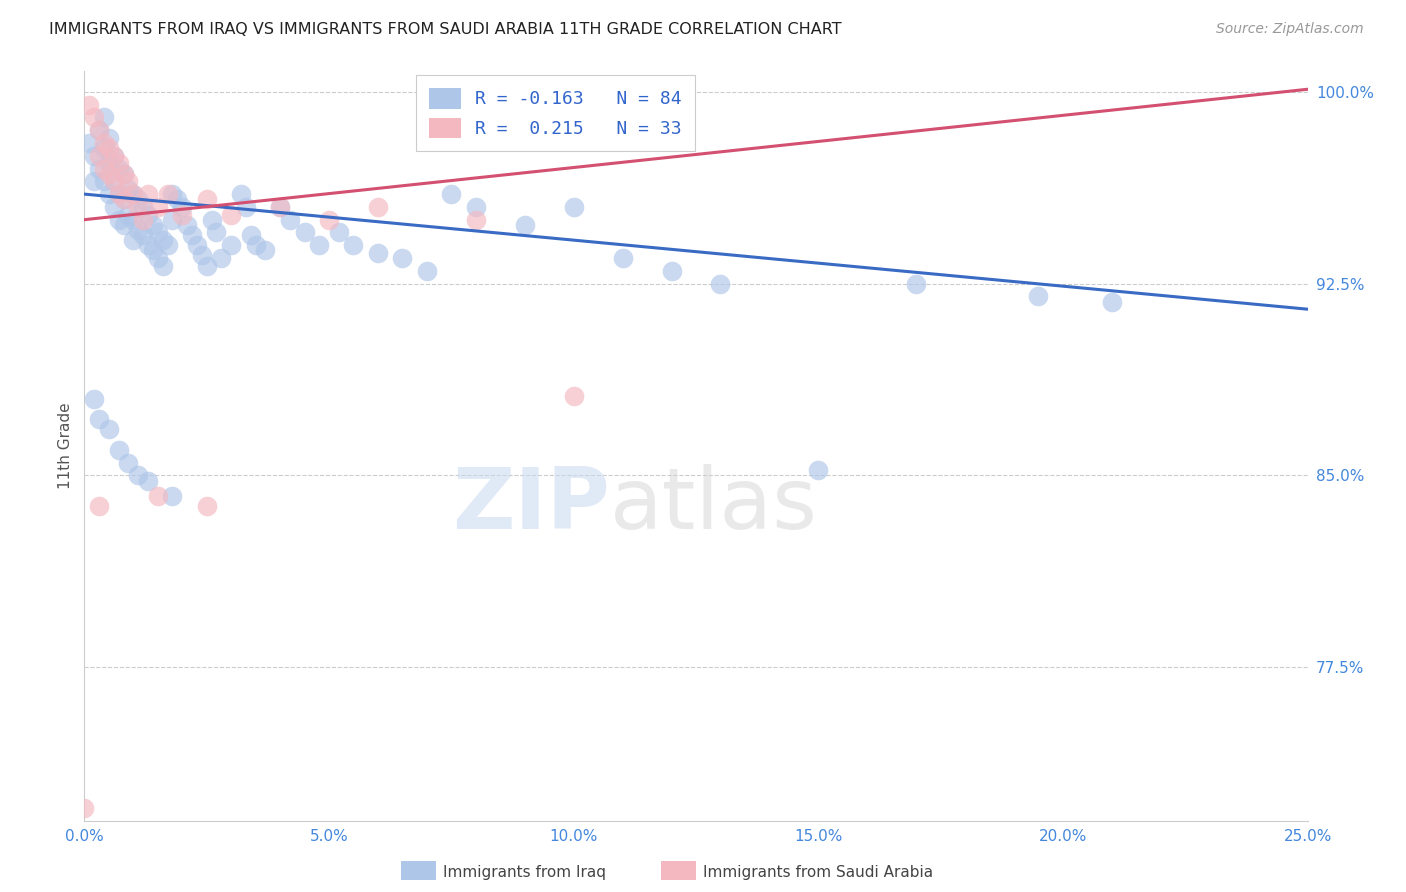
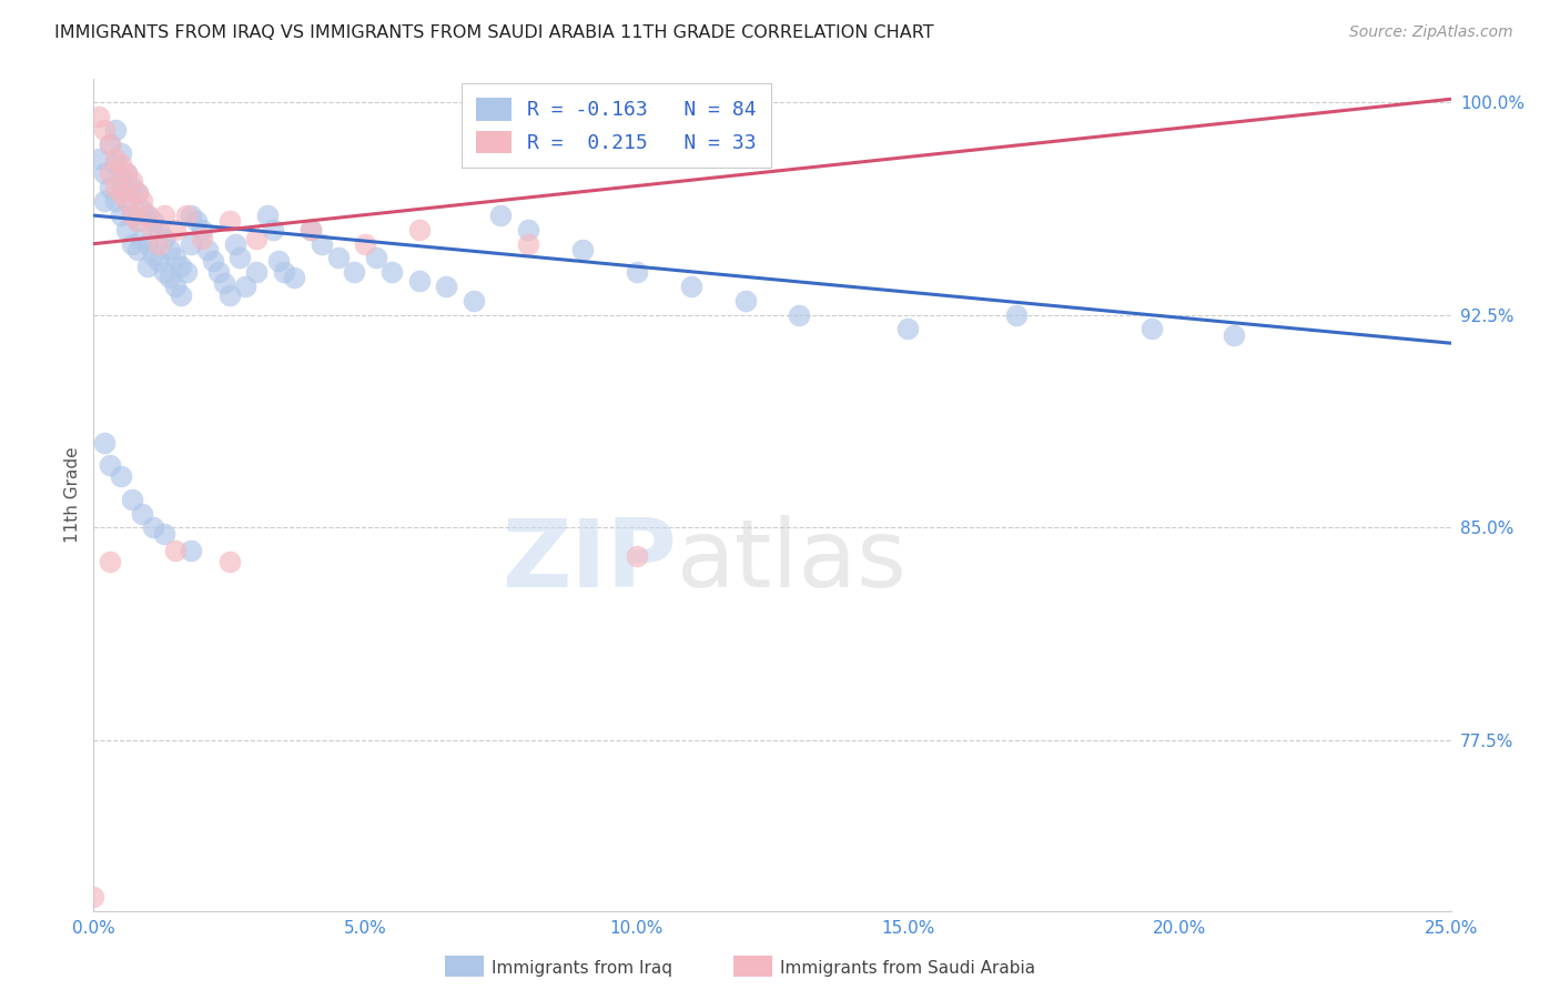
R = -0.163 N = 84/10.0%: 95.5% -> 94.0%
R = 0.215 N = 33/10.0%: 88.1% -> 84.0%
R = -0.163 N = 84/15.0%: 85.2% -> 92.0%
